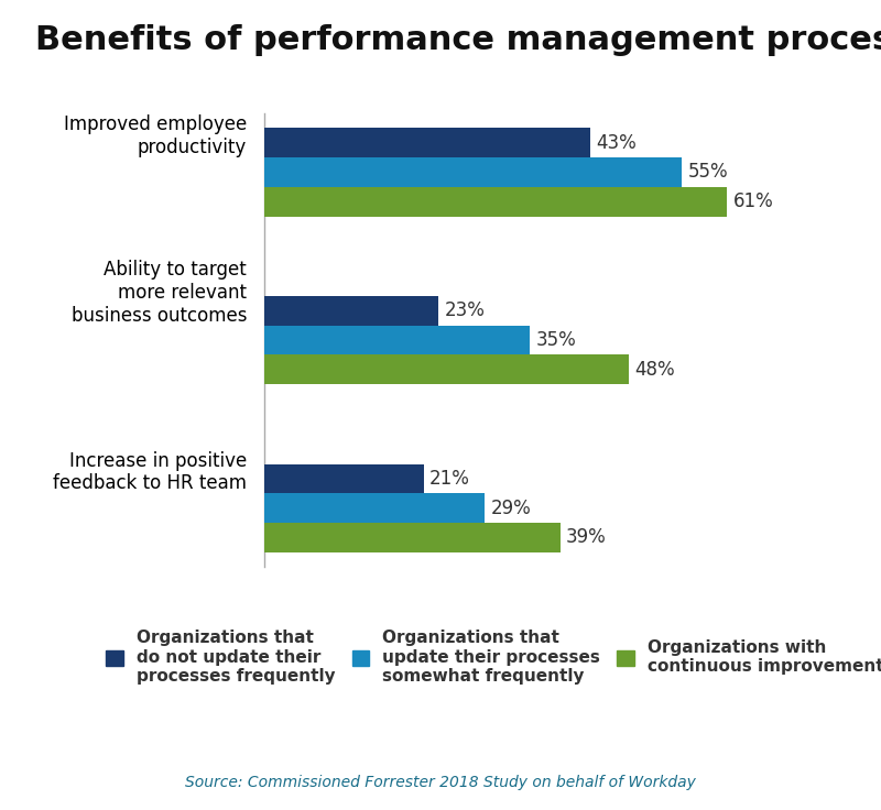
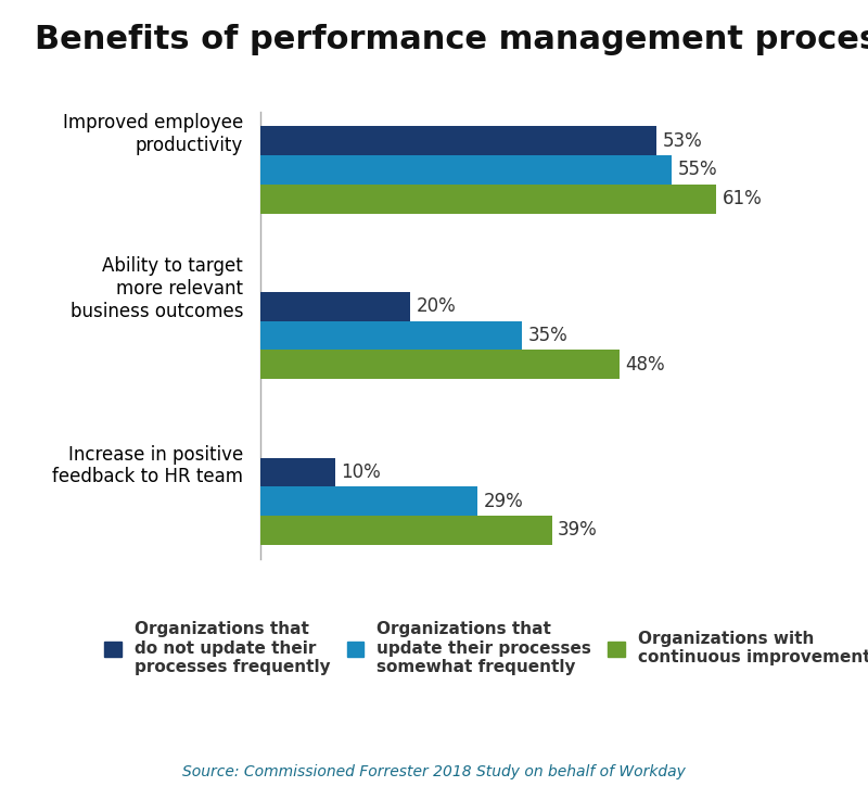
Organizations that do not update their processes frequently/Improved employee productivity: 43% -> 53%
Organizations that do not update their processes frequently/Ability to target more relevant business outcomes: 23% -> 20%
Organizations that do not update their processes frequently/Increase in positive feedback to HR team: 21% -> 10%
